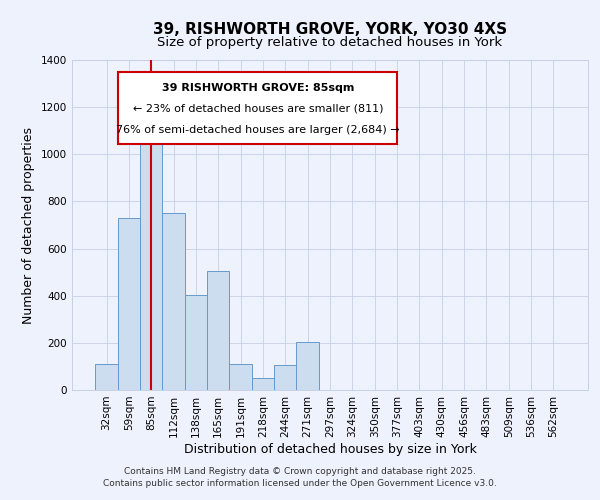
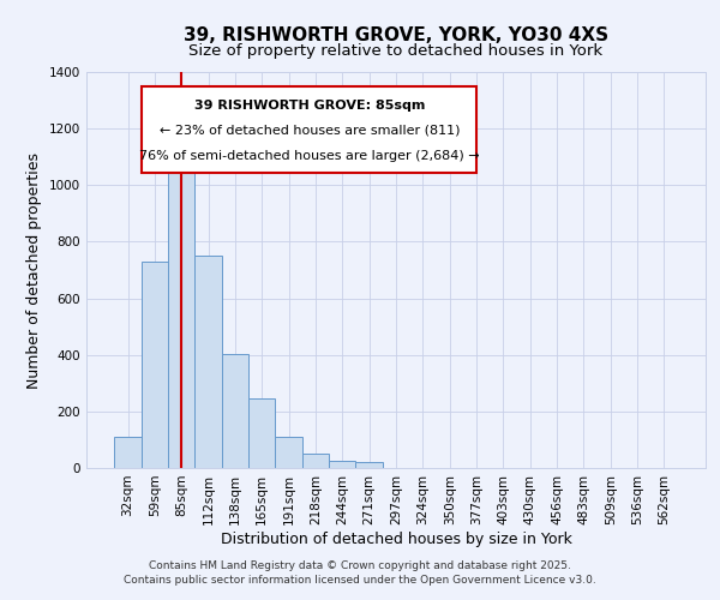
165sqm: 505 -> 245
244sqm: 105 -> 25
271sqm: 205 -> 20
